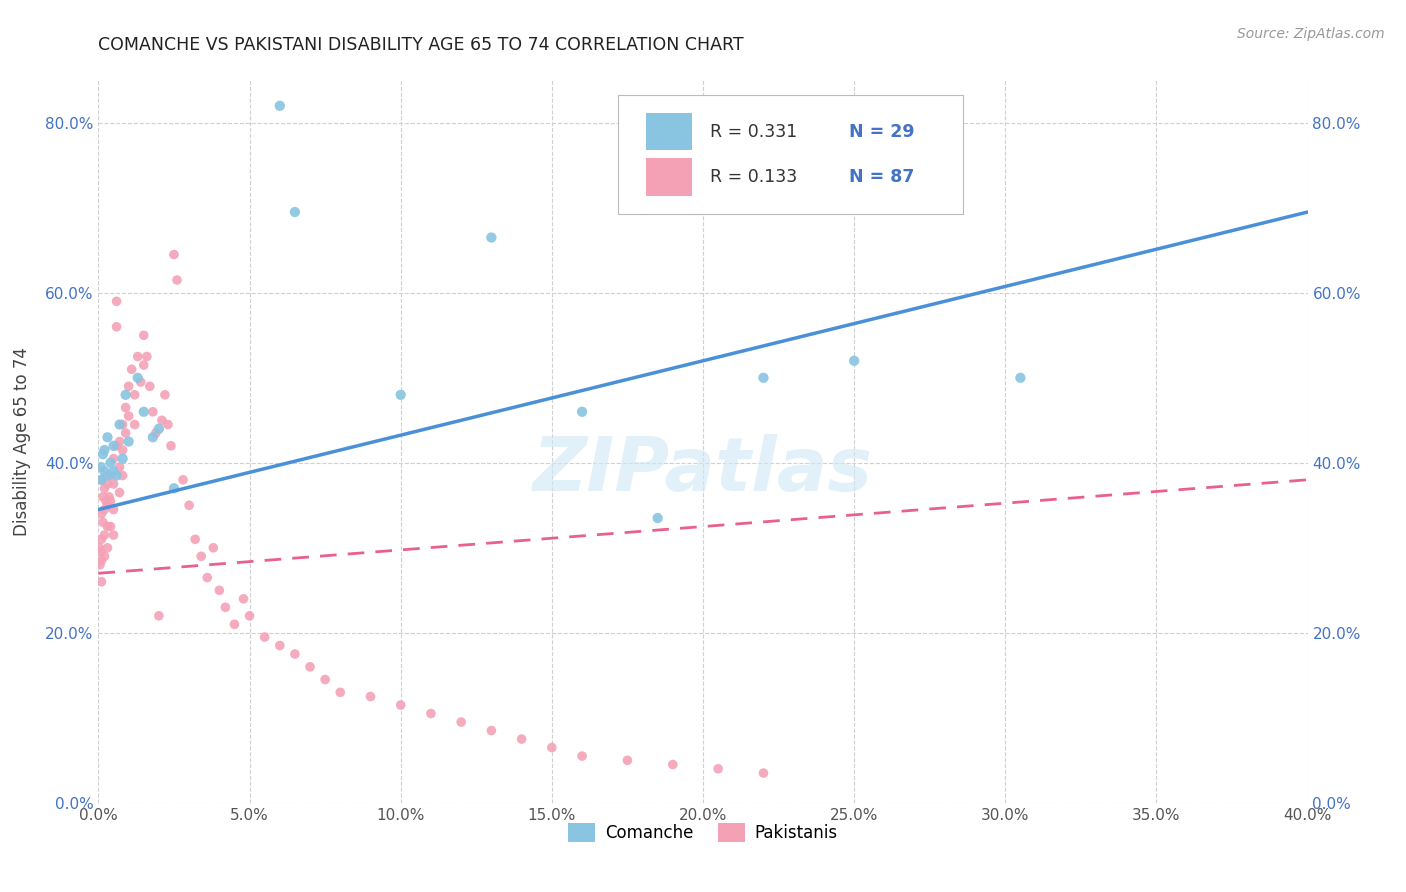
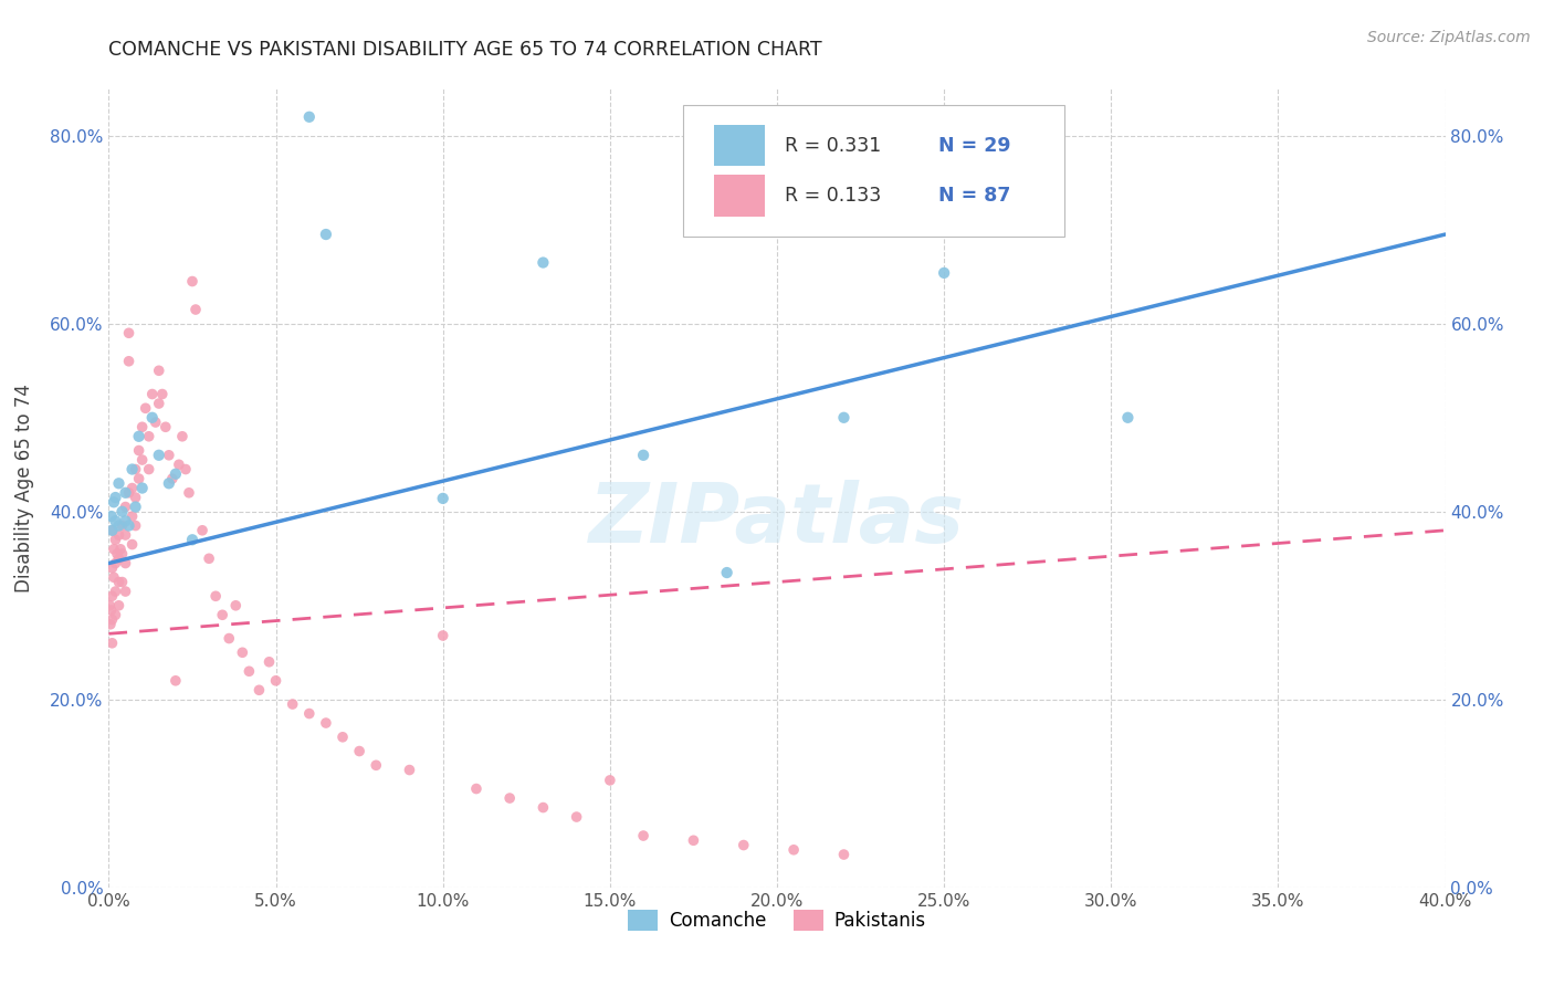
Comanche/10.0%: 48.0% -> 41.4%
Pakistanis/10.0%: 11.5% -> 26.8%
Pakistanis/15.0%: 6.5% -> 11.4%
Comanche/25.0%: 52.0% -> 65.4%
